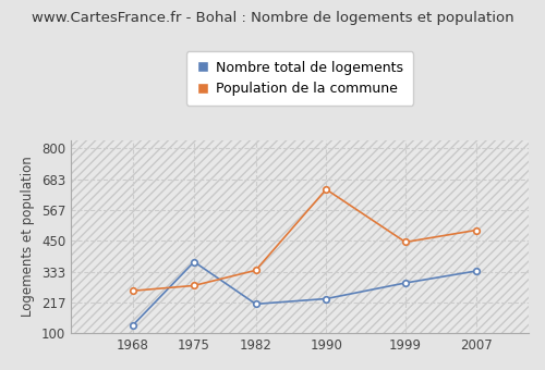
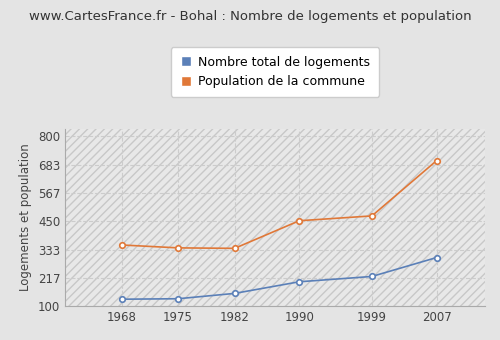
Population de la commune/1968: 260 -> 352
Nombre total de logements/1975: 370 -> 130
Population de la commune/1975: 280 -> 340
Nombre total de logements/1982: 210 -> 152
Nombre total de logements/1990: 230 -> 200
Population de la commune/1990: 645 -> 452
Nombre total de logements/1999: 290 -> 222
Population de la commune/1999: 445 -> 472
Nombre total de logements/2007: 335 -> 300
Population de la commune/2007: 490 -> 700
